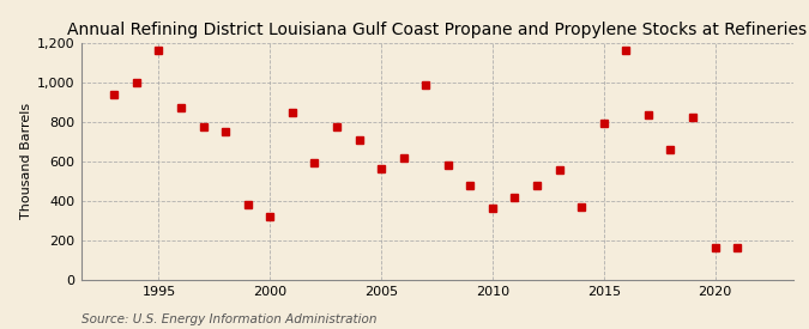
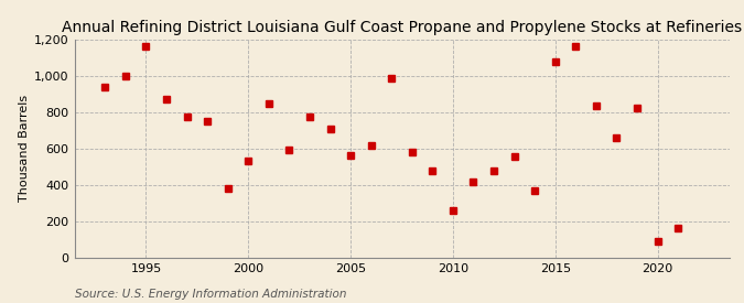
2000: 320 -> 530
2010: 360 -> 260
2015: 790 -> 1,080
2020: 160 -> 90
